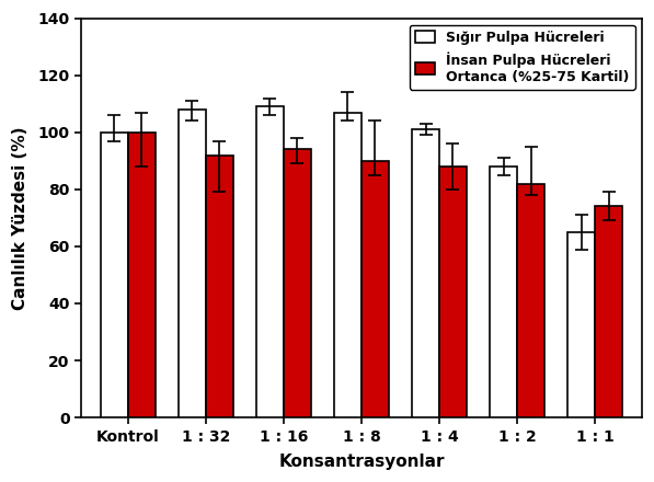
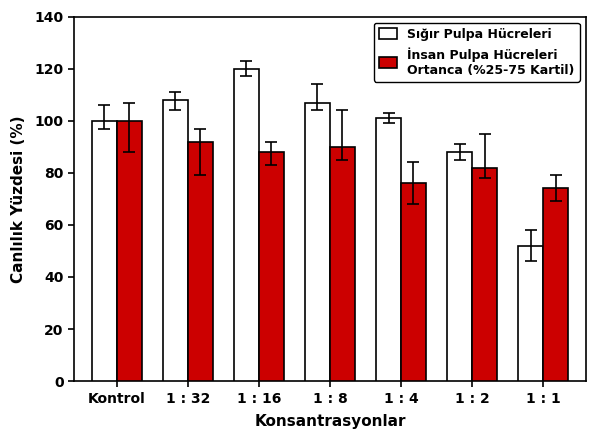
Sığır Pulpa Hücreleri/1 : 16: 109 -> 120
İnsan Pulpa Hücreleri Ortanca (%25-75 Kartil)/1 : 16: 94 -> 88
İnsan Pulpa Hücreleri Ortanca (%25-75 Kartil)/1 : 4: 88 -> 76
Sığır Pulpa Hücreleri/1 : 1: 65 -> 52
